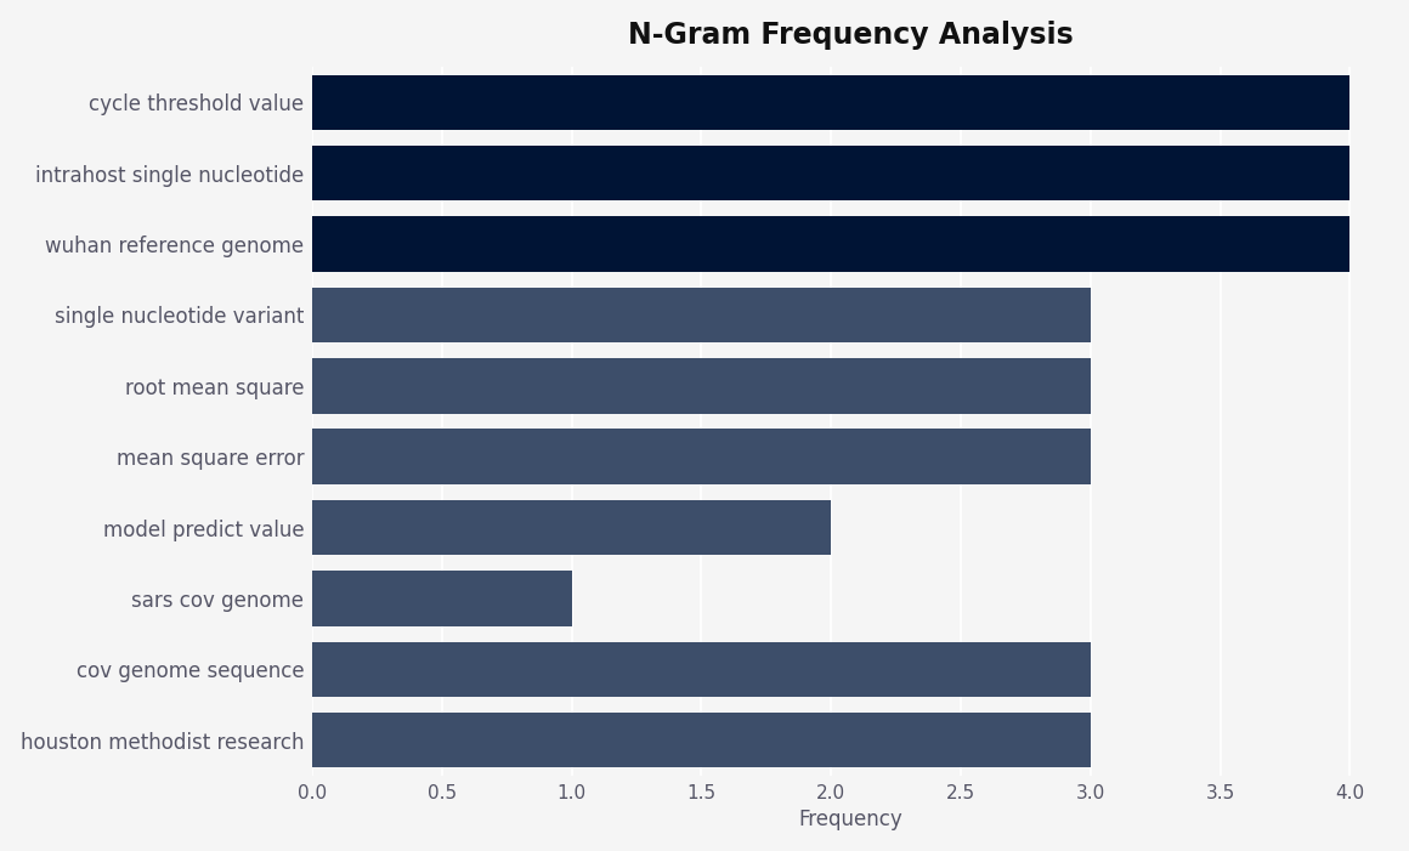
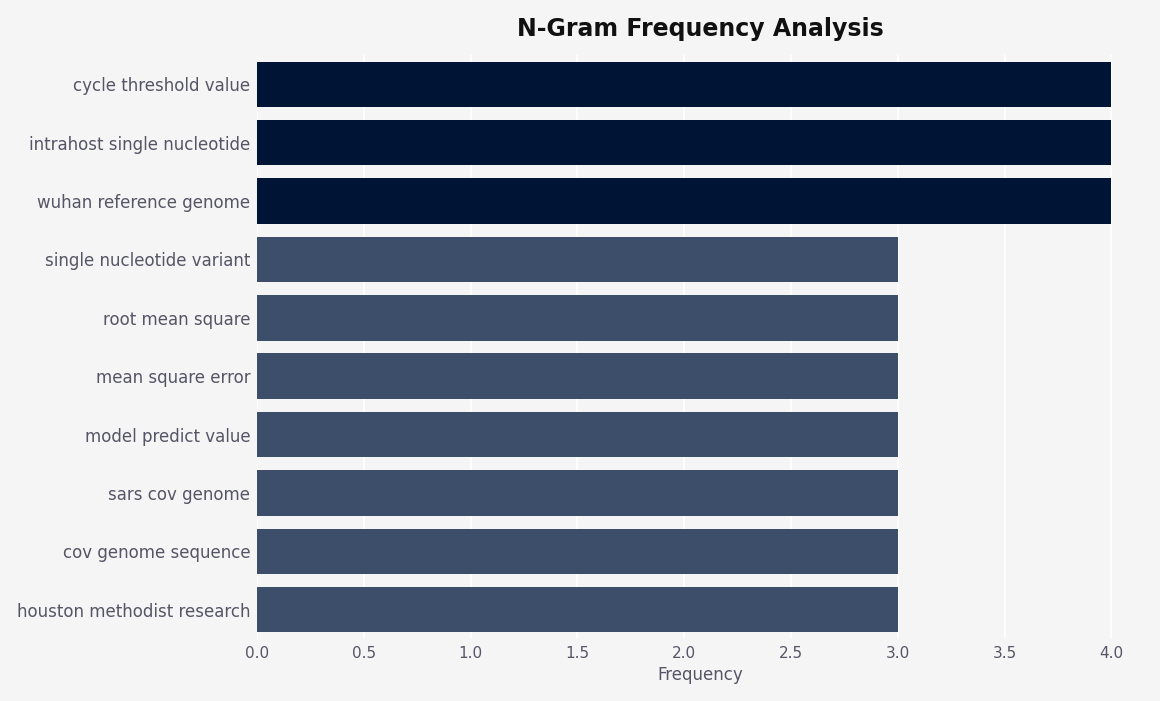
model predict value: 2 -> 3
sars cov genome: 1 -> 3
